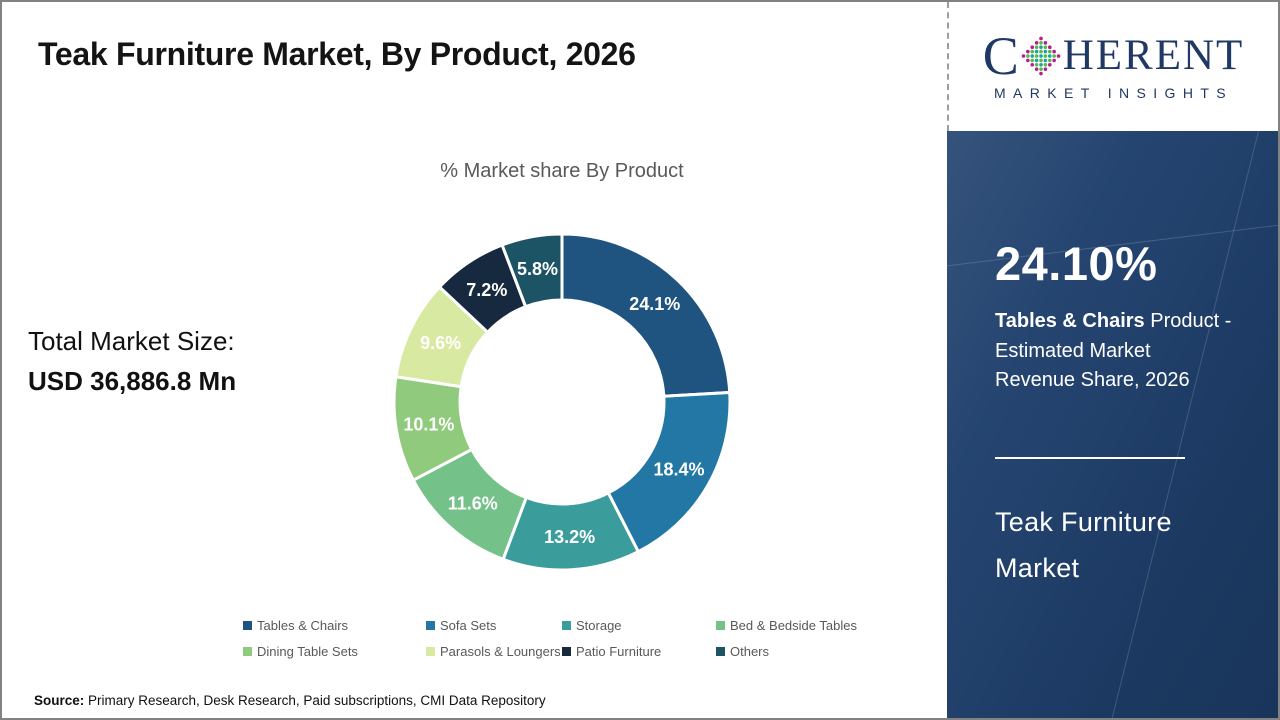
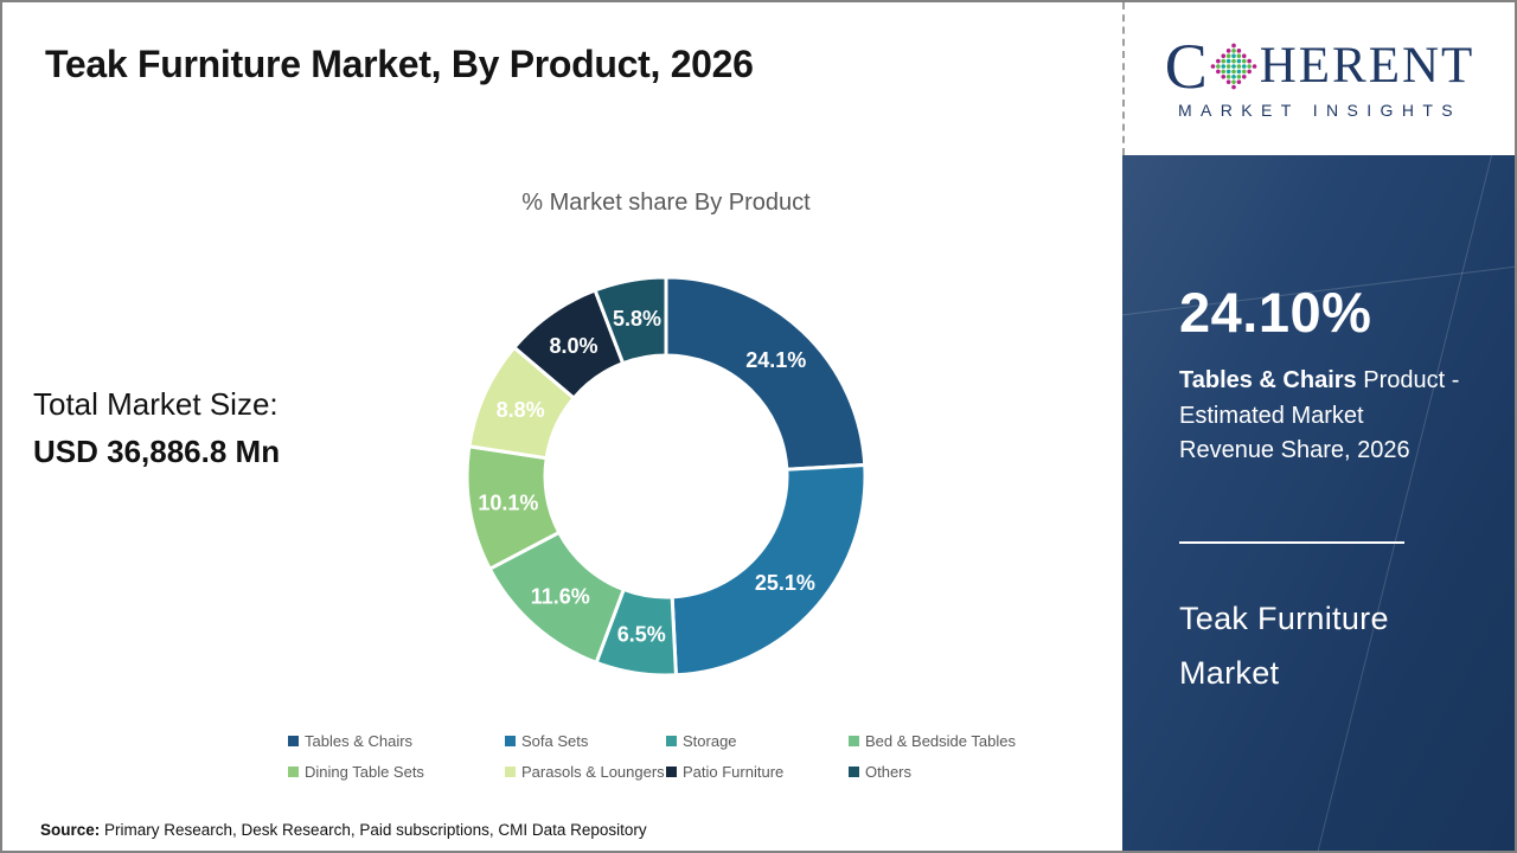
Sofa Sets: 18.4% -> 25.1%
Storage: 13.2% -> 6.5%
Parasols & Loungers: 9.6% -> 8.8%
Patio Furniture: 7.2% -> 8.0%
